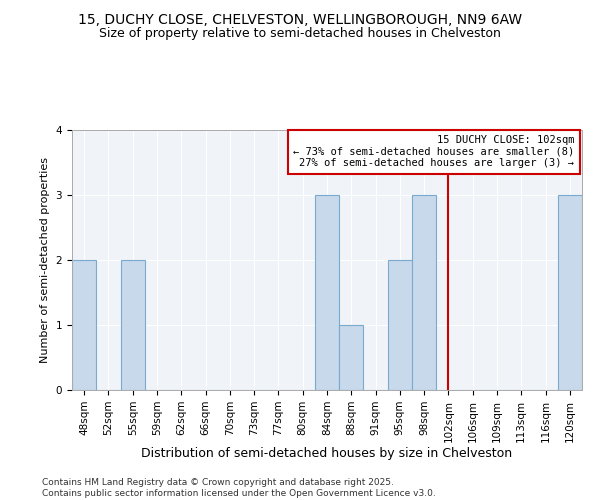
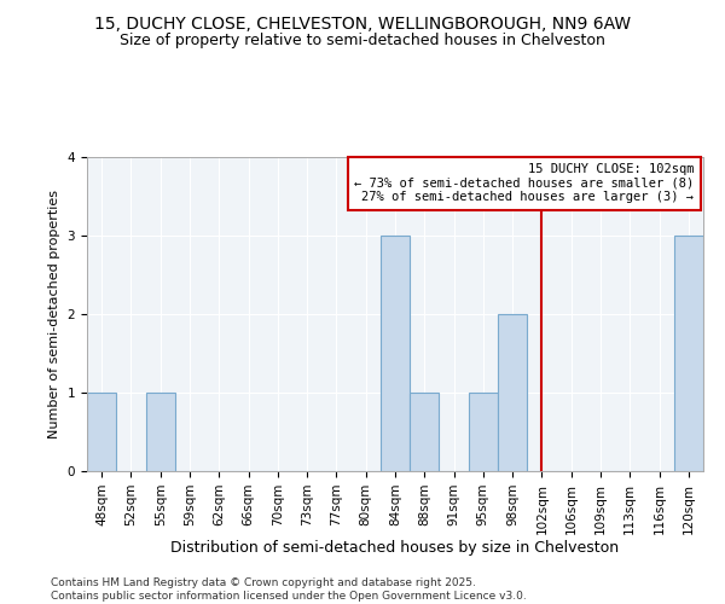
48sqm: 2 -> 1
55sqm: 2 -> 1
95sqm: 2 -> 1
98sqm: 3 -> 2
